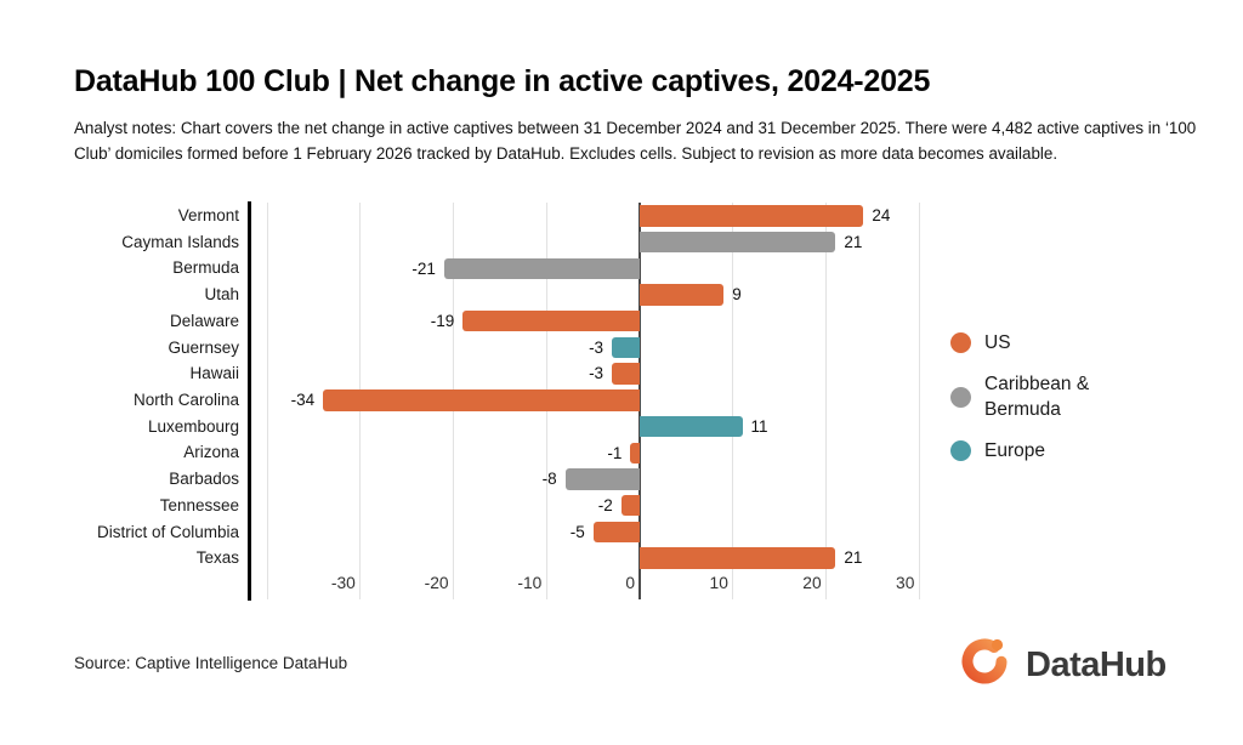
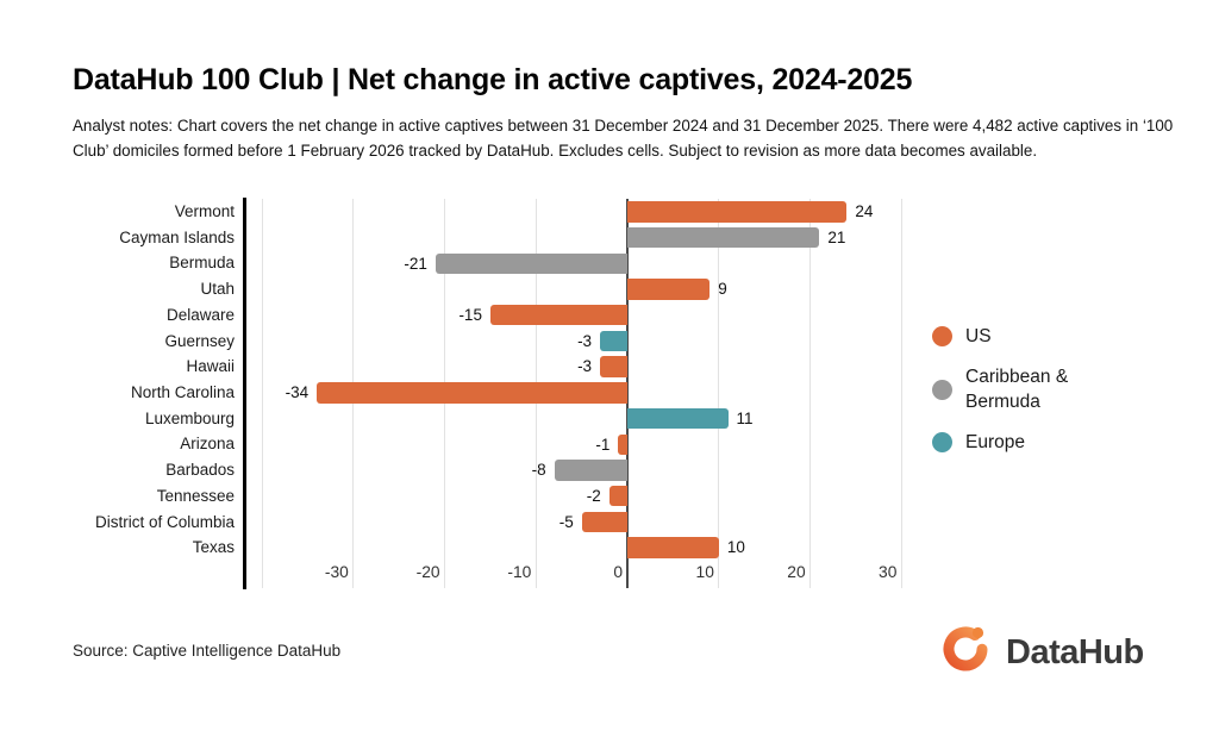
Delaware: -19 -> -15
Texas: 21 -> 10
